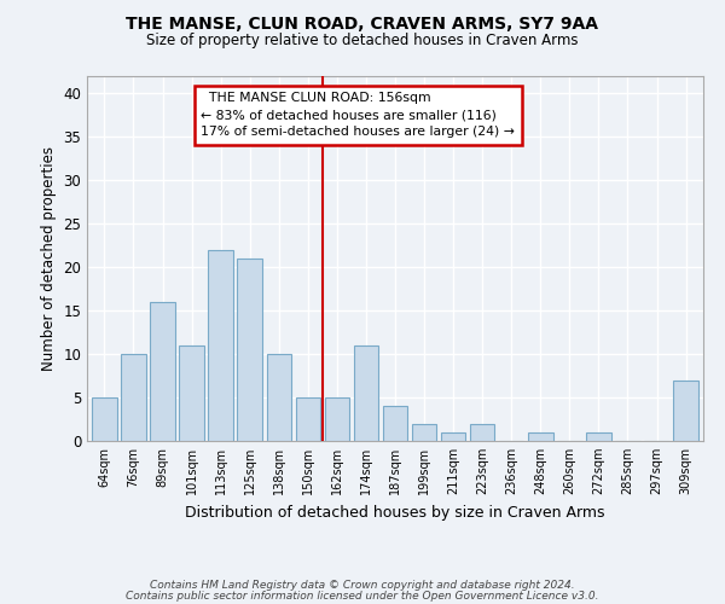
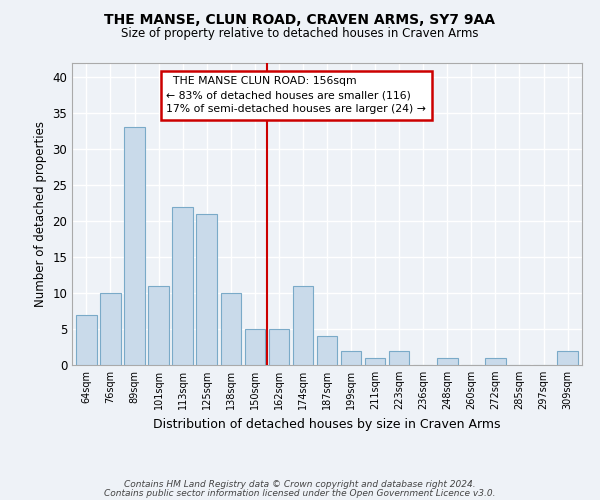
64sqm: 5 -> 7
89sqm: 16 -> 33
309sqm: 7 -> 2
